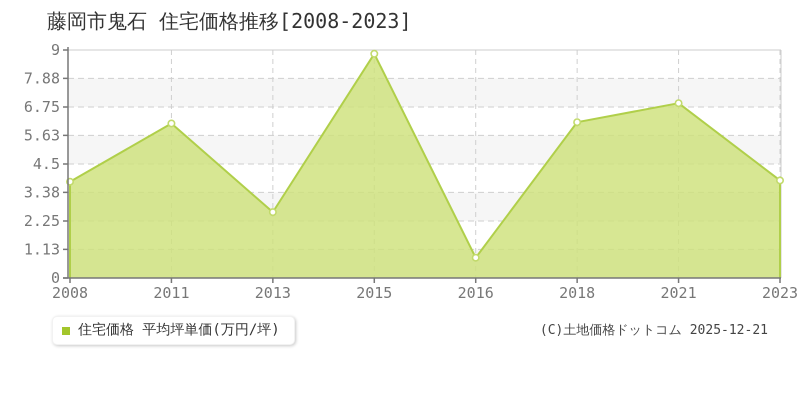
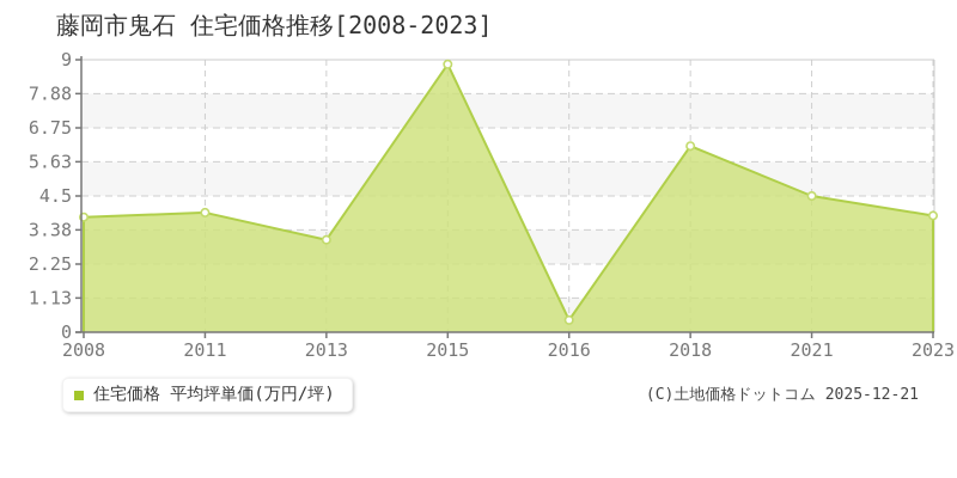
2011: 6.1 -> 4.0
2013: 2.6 -> 3.0
2016: 0.8 -> 0.4
2021: 6.9 -> 4.5
